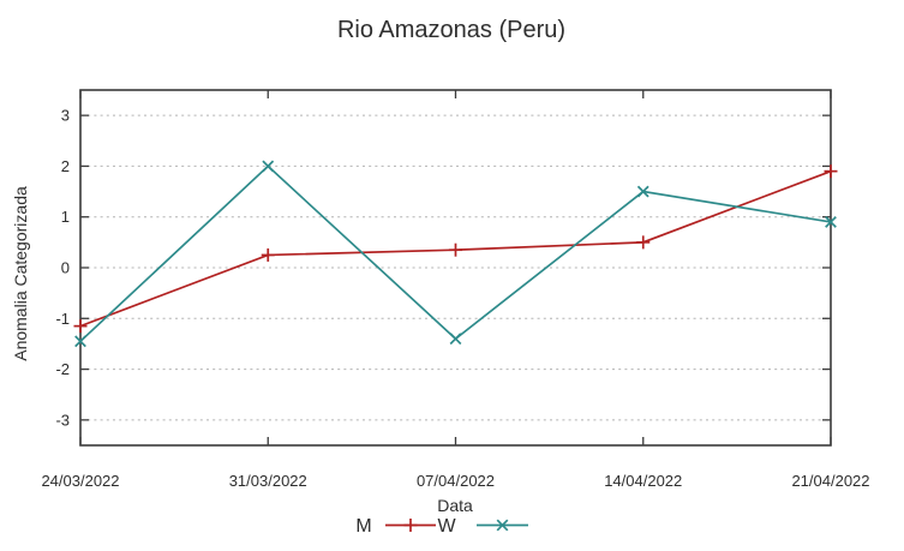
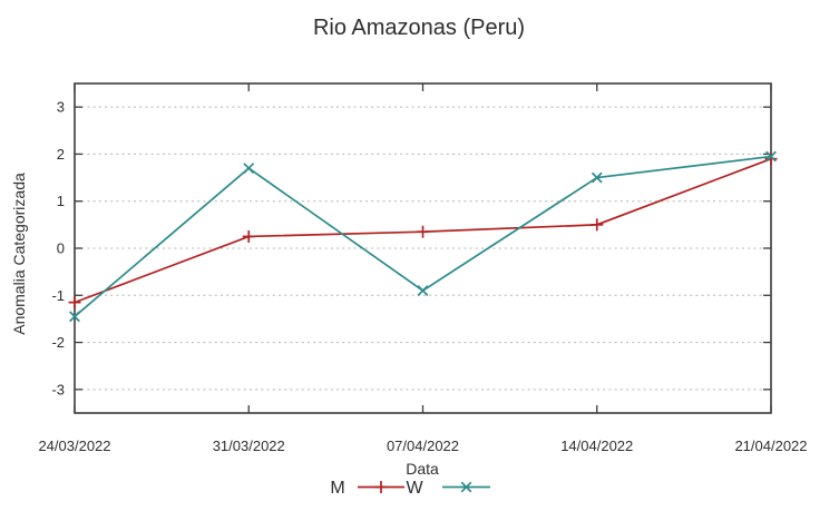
W/31/03/2022: 2.0 -> 1.7
W/07/04/2022: -1.4 -> -0.9
W/21/04/2022: 0.9 -> 1.9
